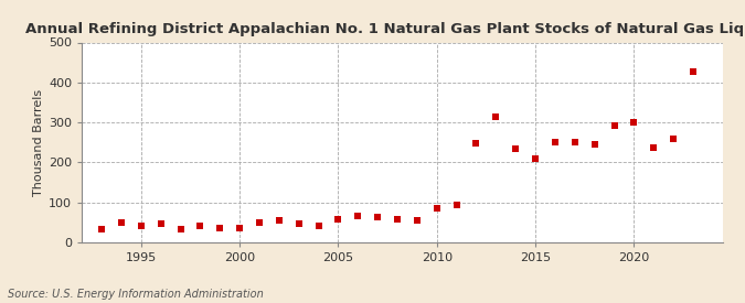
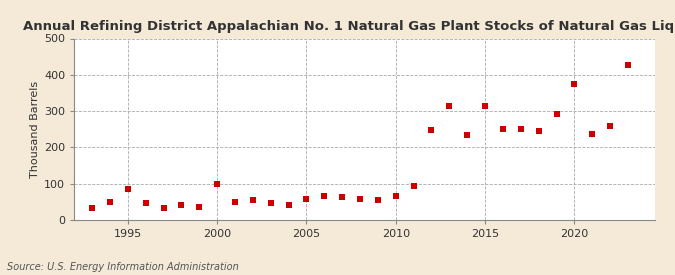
1995: 42 -> 85
2000: 35 -> 100
2010: 85 -> 65
2015: 210 -> 315
2020: 300 -> 375
